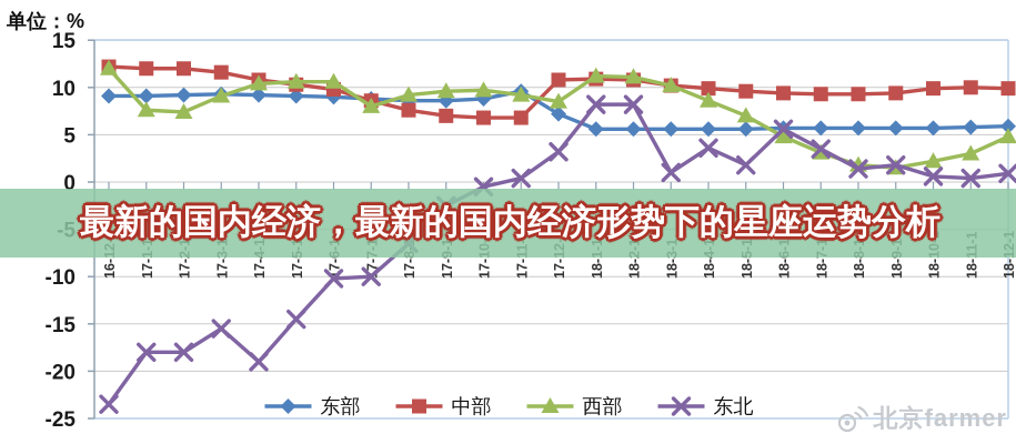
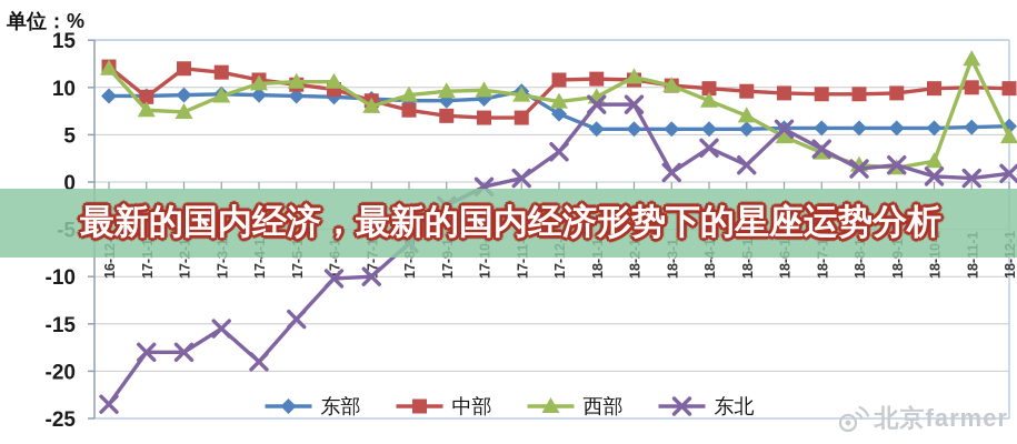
中部/17-1-1: 12 -> 9
西部/18-1-1: 11 -> 9
西部/18-11-1: 3 -> 13
